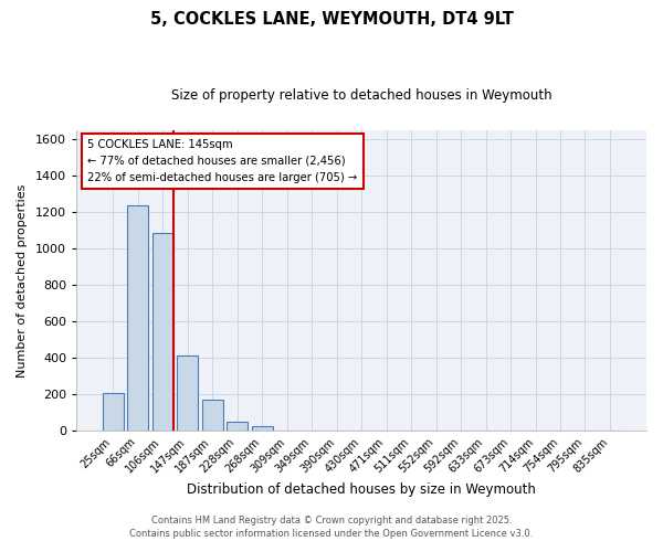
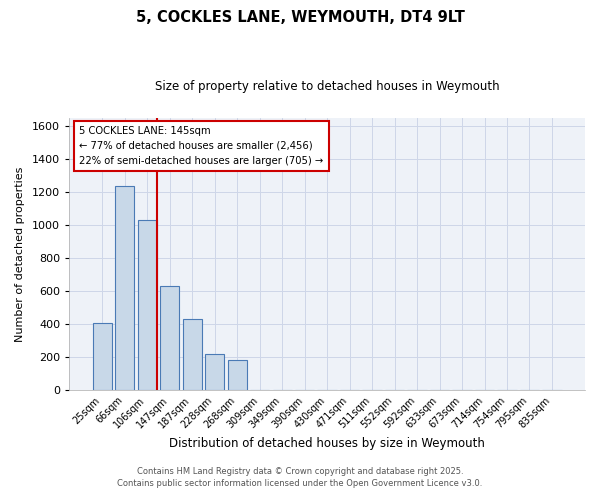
25sqm: 200 -> 410
106sqm: 1080 -> 1030
147sqm: 420 -> 630
187sqm: 170 -> 430
228sqm: 50 -> 220
268sqm: 20 -> 180
